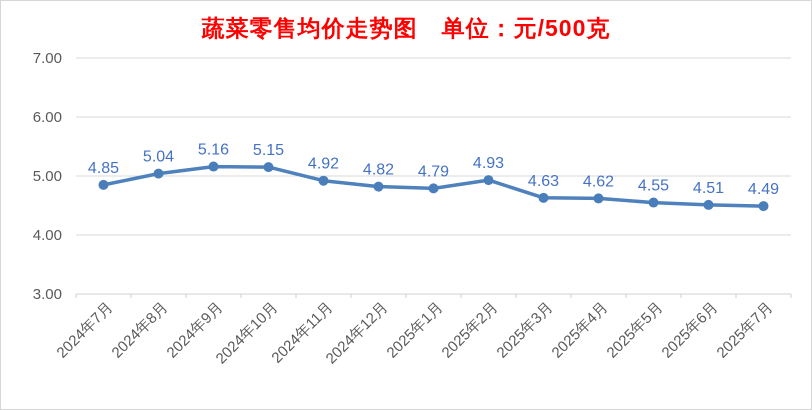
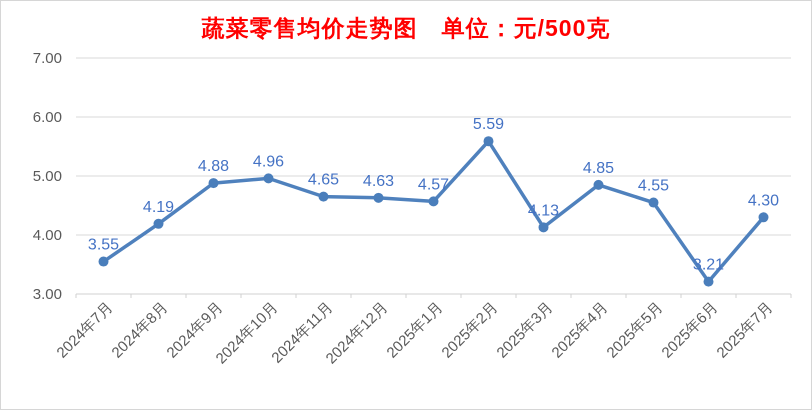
2024年7月: 4.85 -> 3.55
2024年8月: 5.04 -> 4.19
2024年9月: 5.16 -> 4.88
2024年10月: 5.15 -> 4.96
2024年11月: 4.92 -> 4.65
2024年12月: 4.82 -> 4.63
2025年1月: 4.79 -> 4.57
2025年2月: 4.93 -> 5.59
2025年3月: 4.63 -> 4.13
2025年4月: 4.62 -> 4.85
2025年6月: 4.51 -> 3.21
2025年7月: 4.49 -> 4.30
